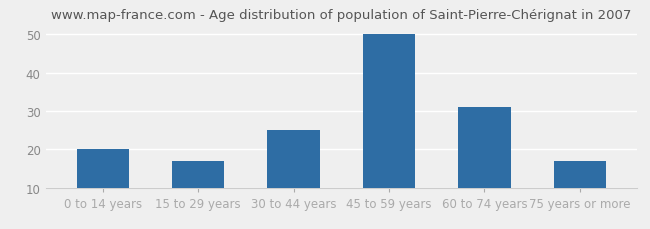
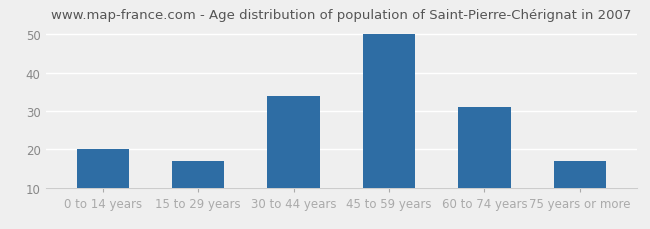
30 to 44 years: 25 -> 34
